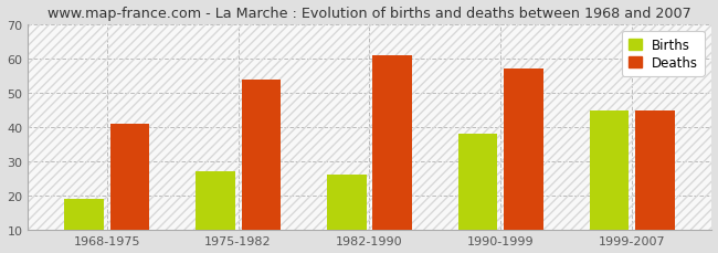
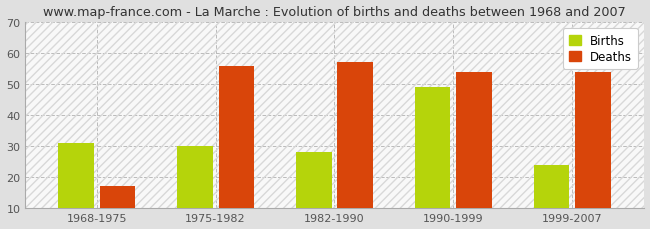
Births/1968-1975: 19 -> 31
Deaths/1968-1975: 41 -> 17
Births/1975-1982: 27 -> 30
Deaths/1975-1982: 54 -> 56
Births/1982-1990: 26 -> 28
Deaths/1982-1990: 61 -> 57
Births/1990-1999: 38 -> 49
Deaths/1990-1999: 57 -> 54
Births/1999-2007: 45 -> 24
Deaths/1999-2007: 45 -> 54
